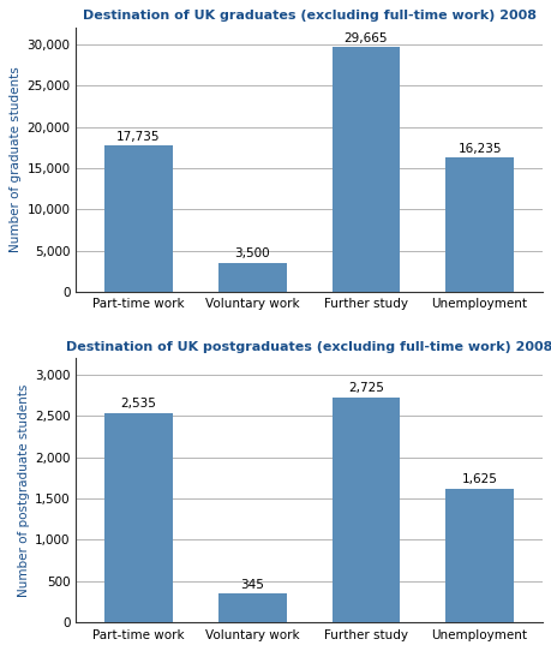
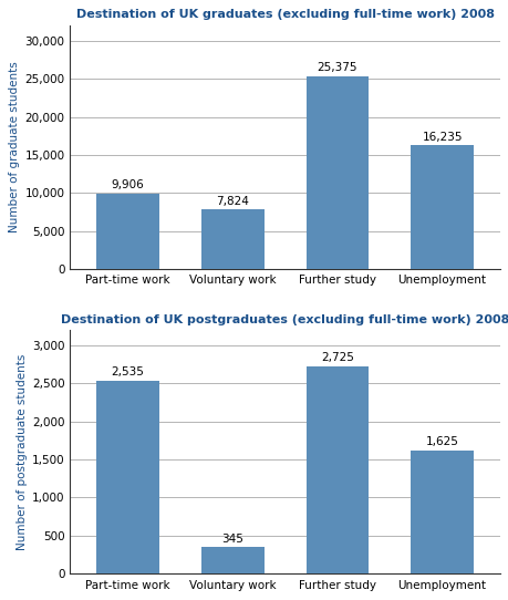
Destination of UK graduates (excluding full-time work) 2008/Part-time work: 17,735 -> 9,906
Destination of UK graduates (excluding full-time work) 2008/Voluntary work: 3,500 -> 7,824
Destination of UK graduates (excluding full-time work) 2008/Further study: 29,665 -> 25,375
